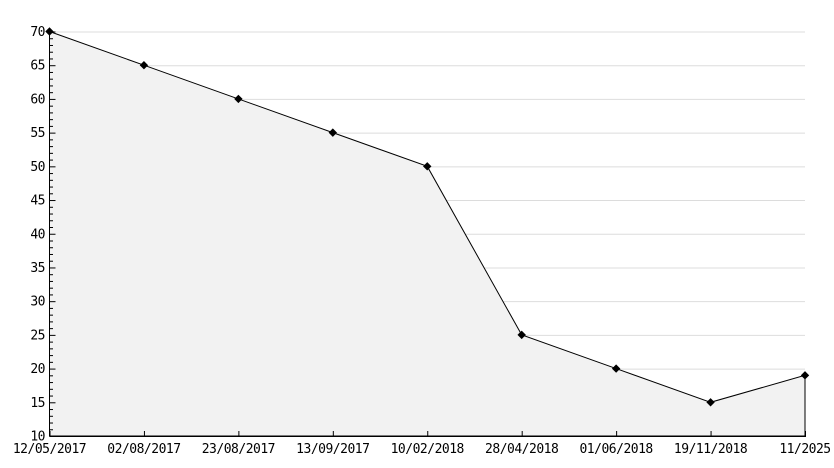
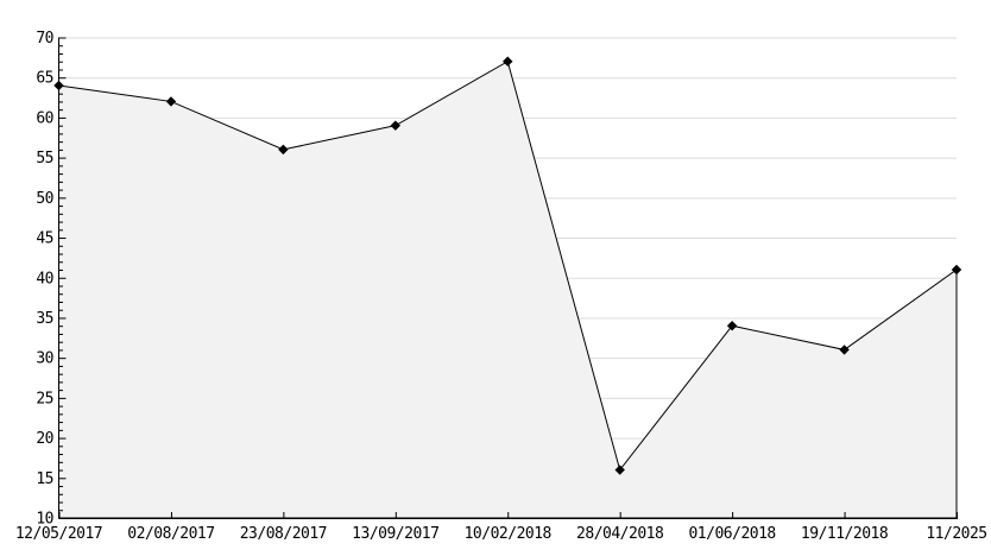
12/05/2017: 70 -> 64
02/08/2017: 65 -> 62
23/08/2017: 60 -> 56
13/09/2017: 55 -> 59
10/02/2018: 50 -> 67
28/04/2018: 25 -> 16
01/06/2018: 20 -> 34
19/11/2018: 15 -> 31
11/2025: 19 -> 41
